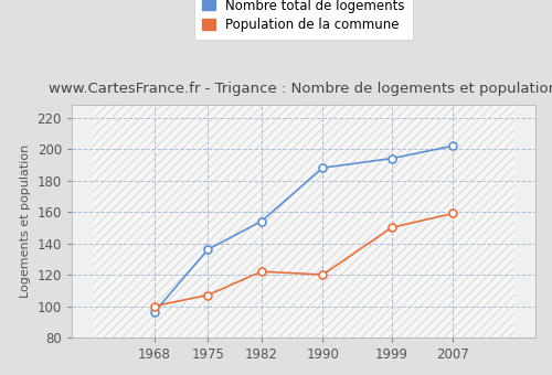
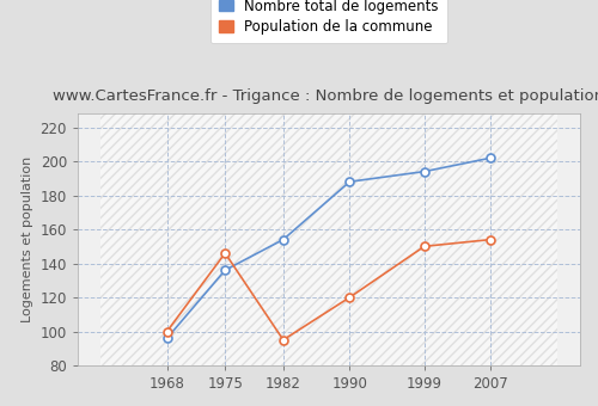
Population de la commune/1975: 107 -> 146
Population de la commune/1982: 122 -> 95
Population de la commune/2007: 159 -> 154
